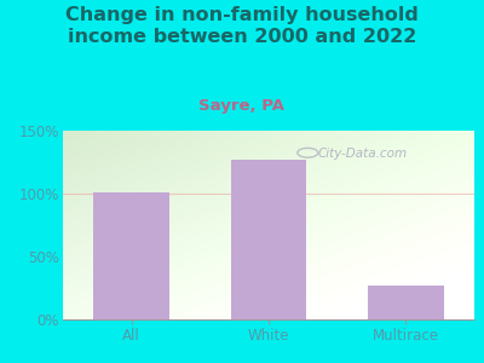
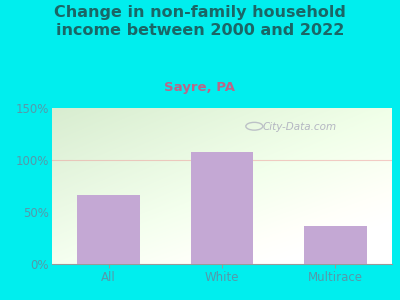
All: 101% -> 66%
White: 127% -> 108%
Multirace: 27% -> 37%
